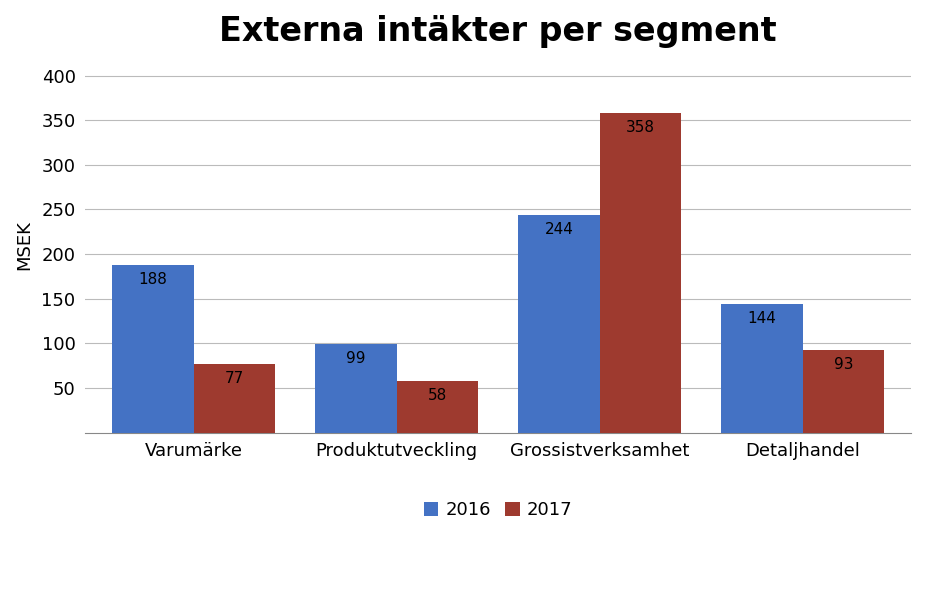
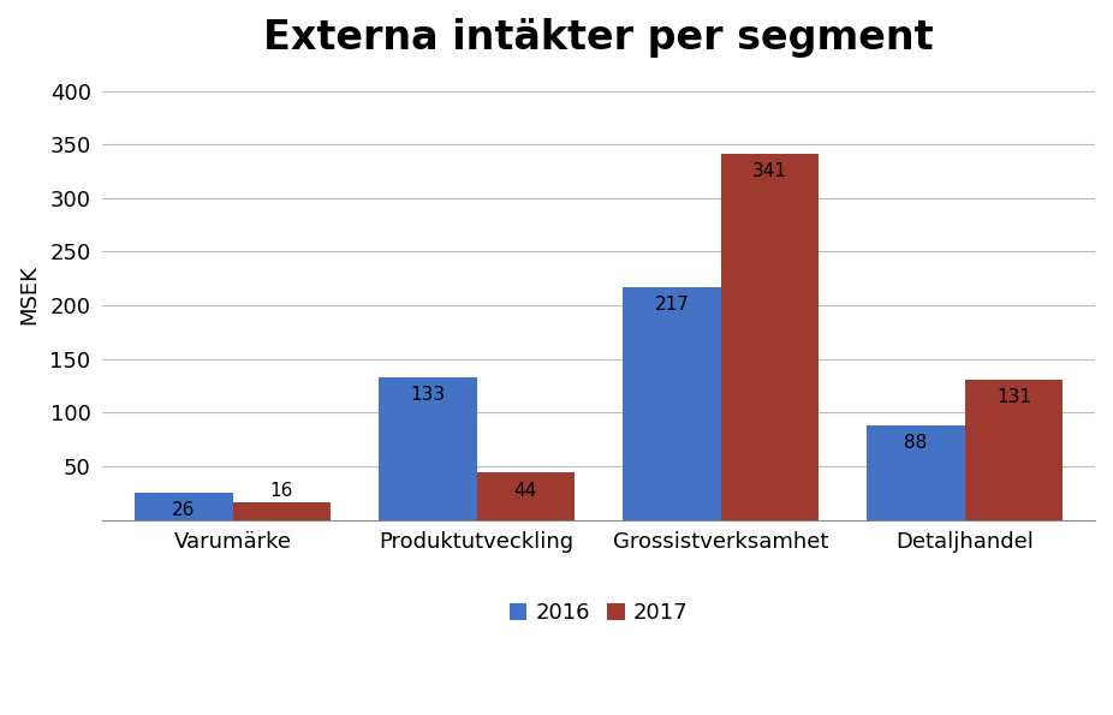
2016/Varumärke: 188 -> 26
2017/Varumärke: 77 -> 16
2016/Produktutveckling: 99 -> 133
2017/Produktutveckling: 58 -> 44
2016/Grossistverksamhet: 244 -> 217
2017/Grossistverksamhet: 358 -> 341
2016/Detaljhandel: 144 -> 88
2017/Detaljhandel: 93 -> 131
